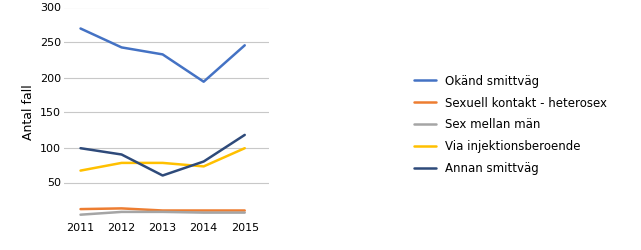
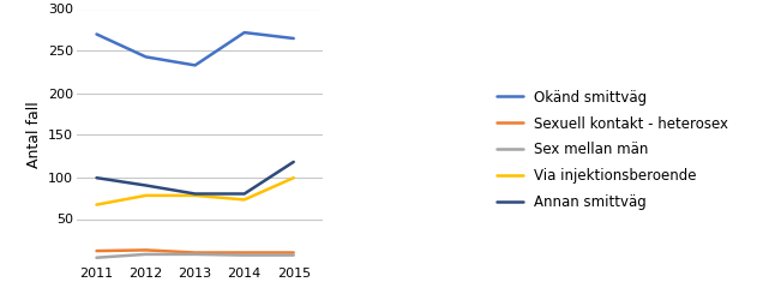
Annan smittväg/2013: 60 -> 80
Okänd smittväg/2014: 194 -> 272
Okänd smittväg/2015: 246 -> 265
